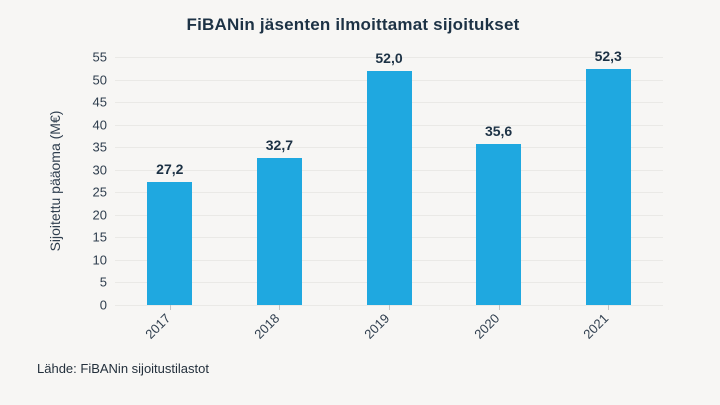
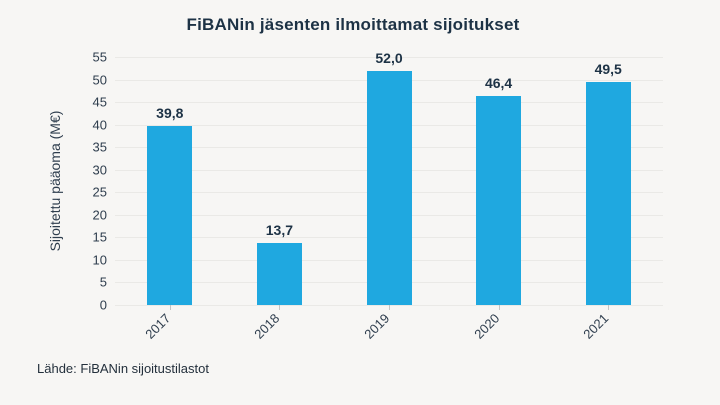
2017: 27,2 -> 39,8
2018: 32,7 -> 13,7
2020: 35,6 -> 46,4
2021: 52,3 -> 49,5
